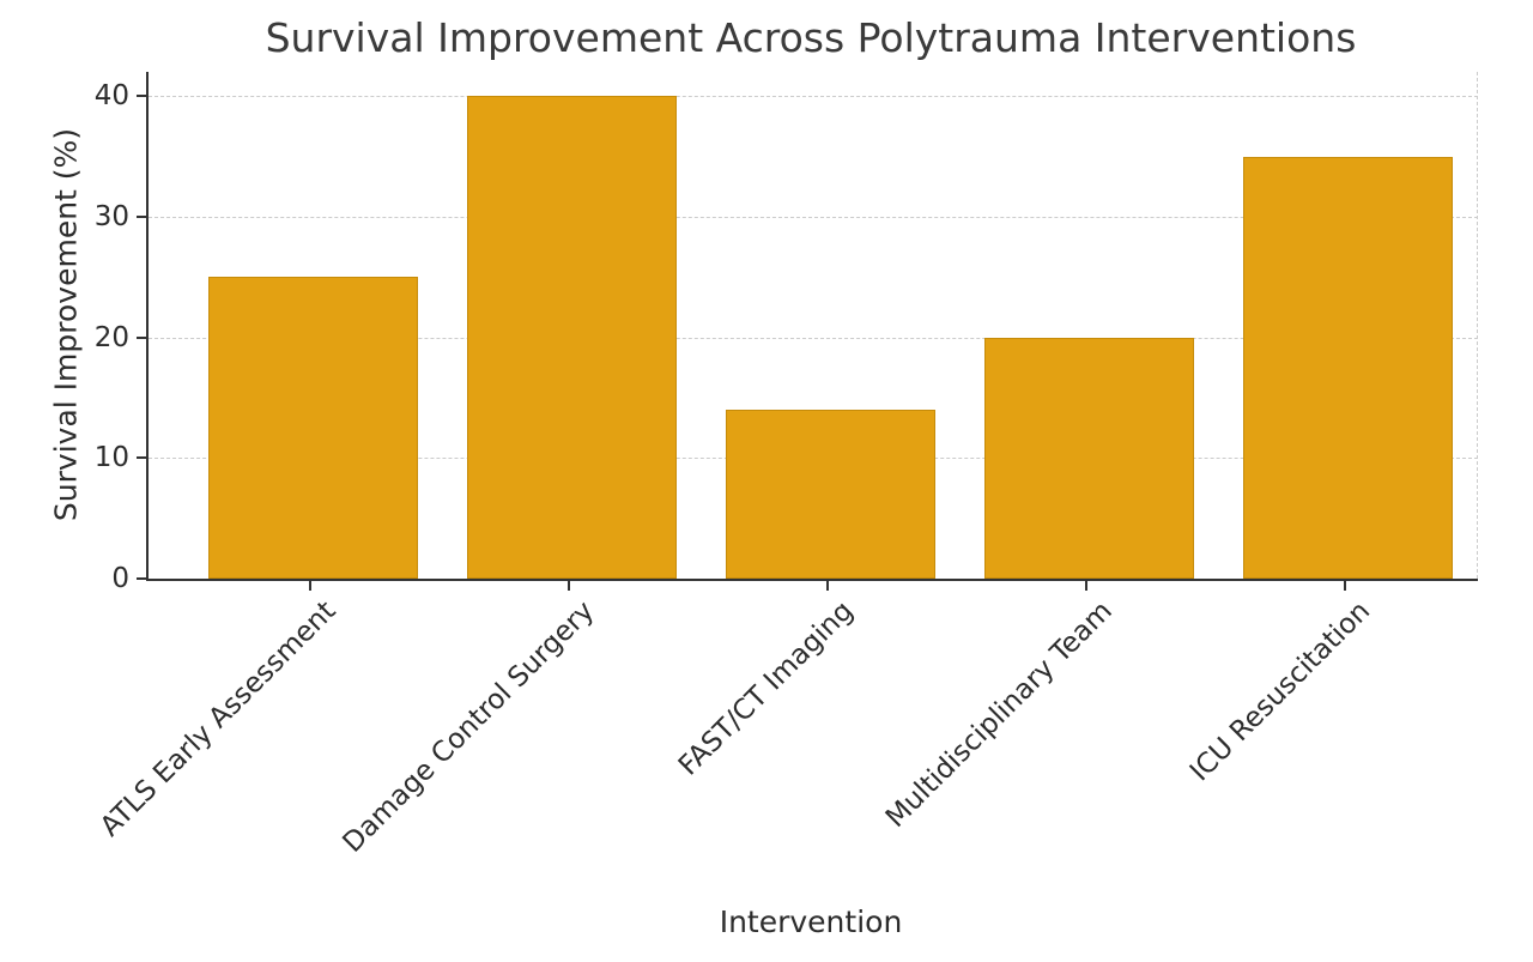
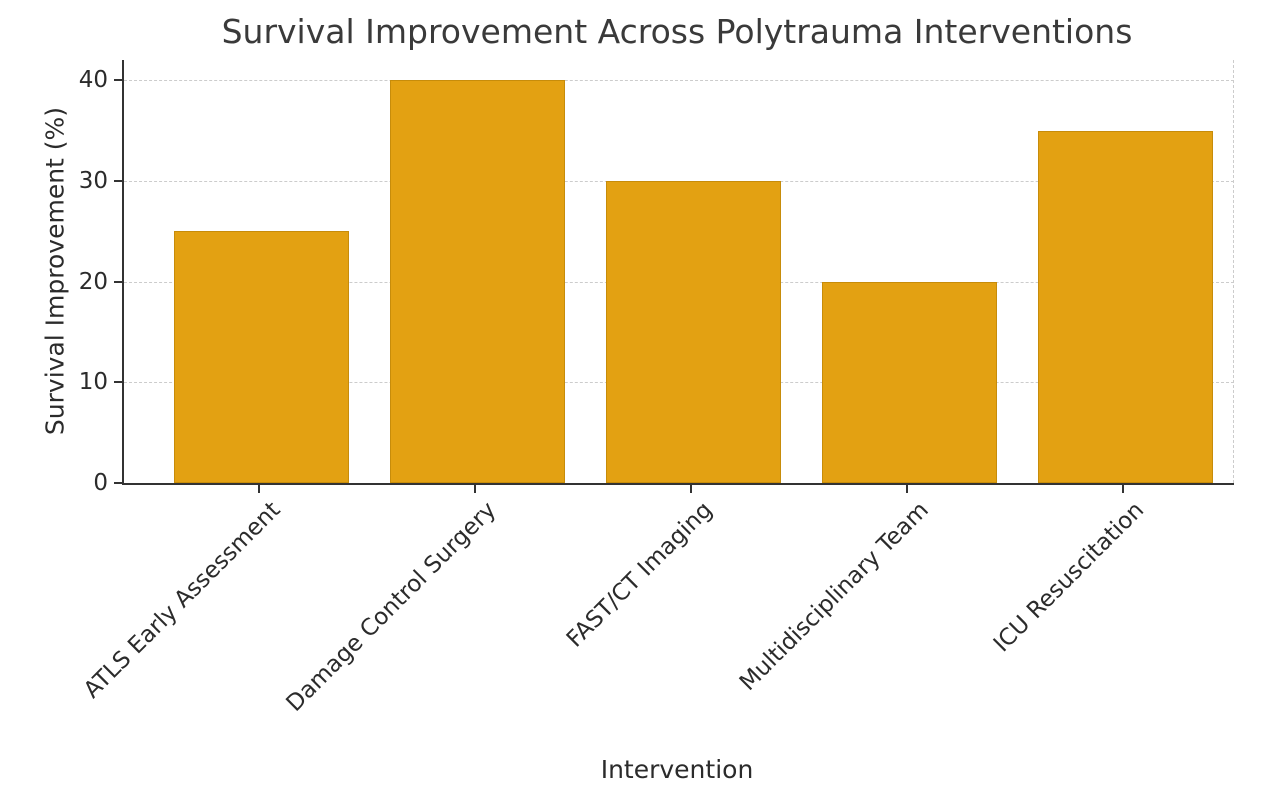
FAST/CT Imaging: 14 -> 30
